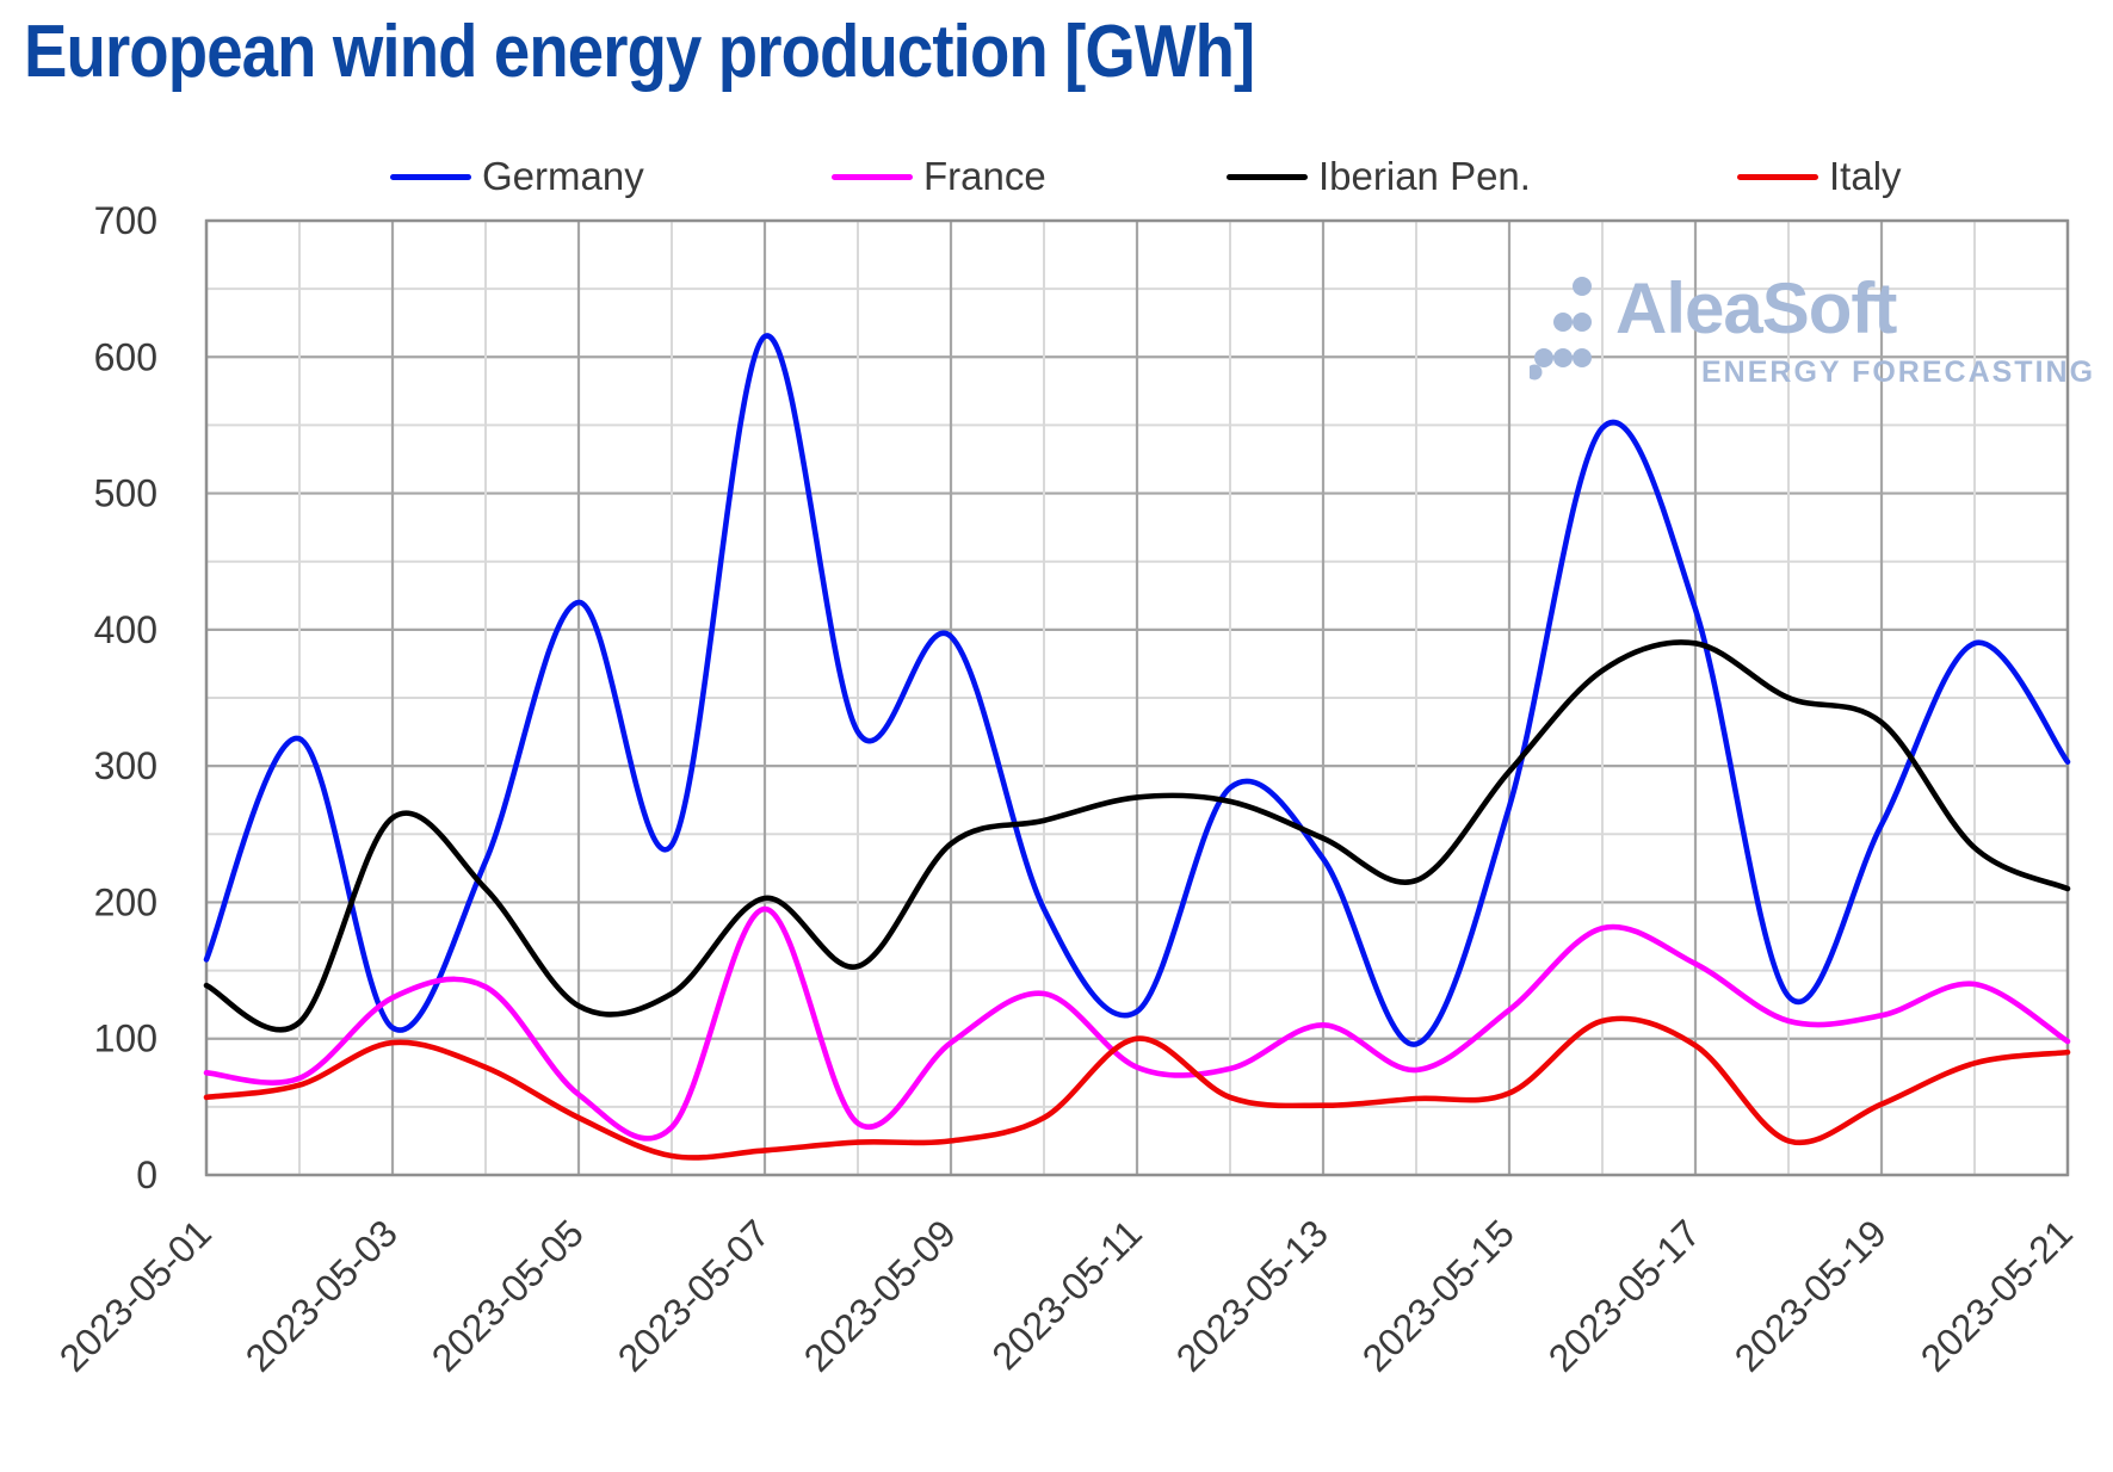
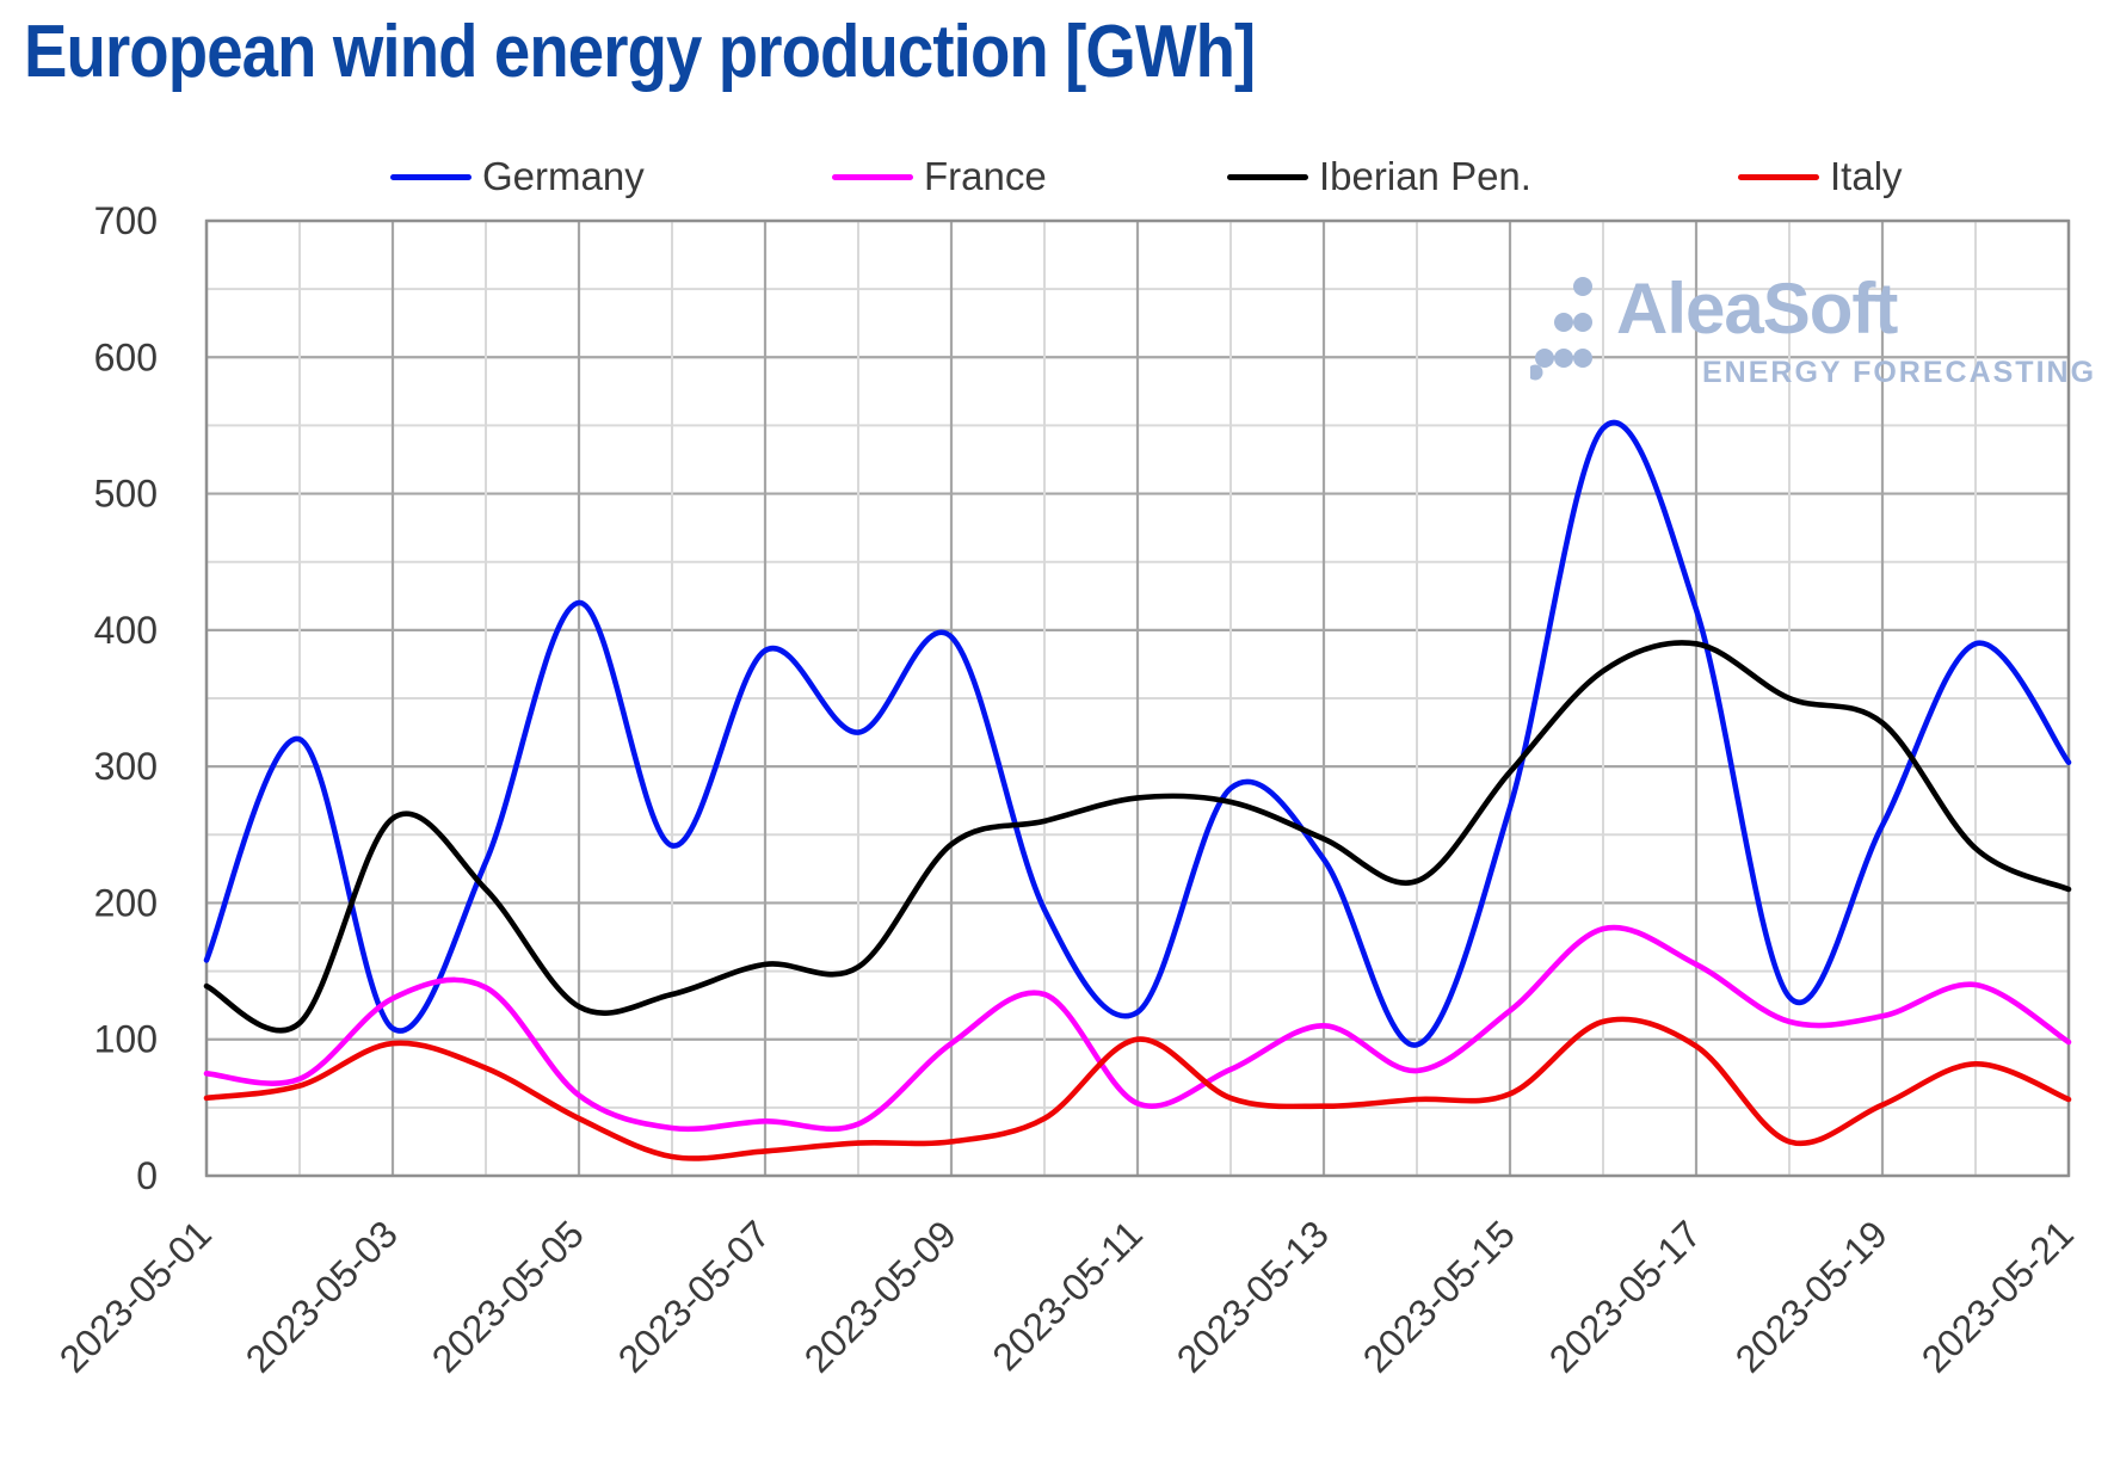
Germany/2023-05-07: 615 -> 385
France/2023-05-07: 195 -> 40
Iberian Pen./2023-05-07: 203 -> 155
France/2023-05-11: 79 -> 53
Italy/2023-05-21: 90 -> 56
